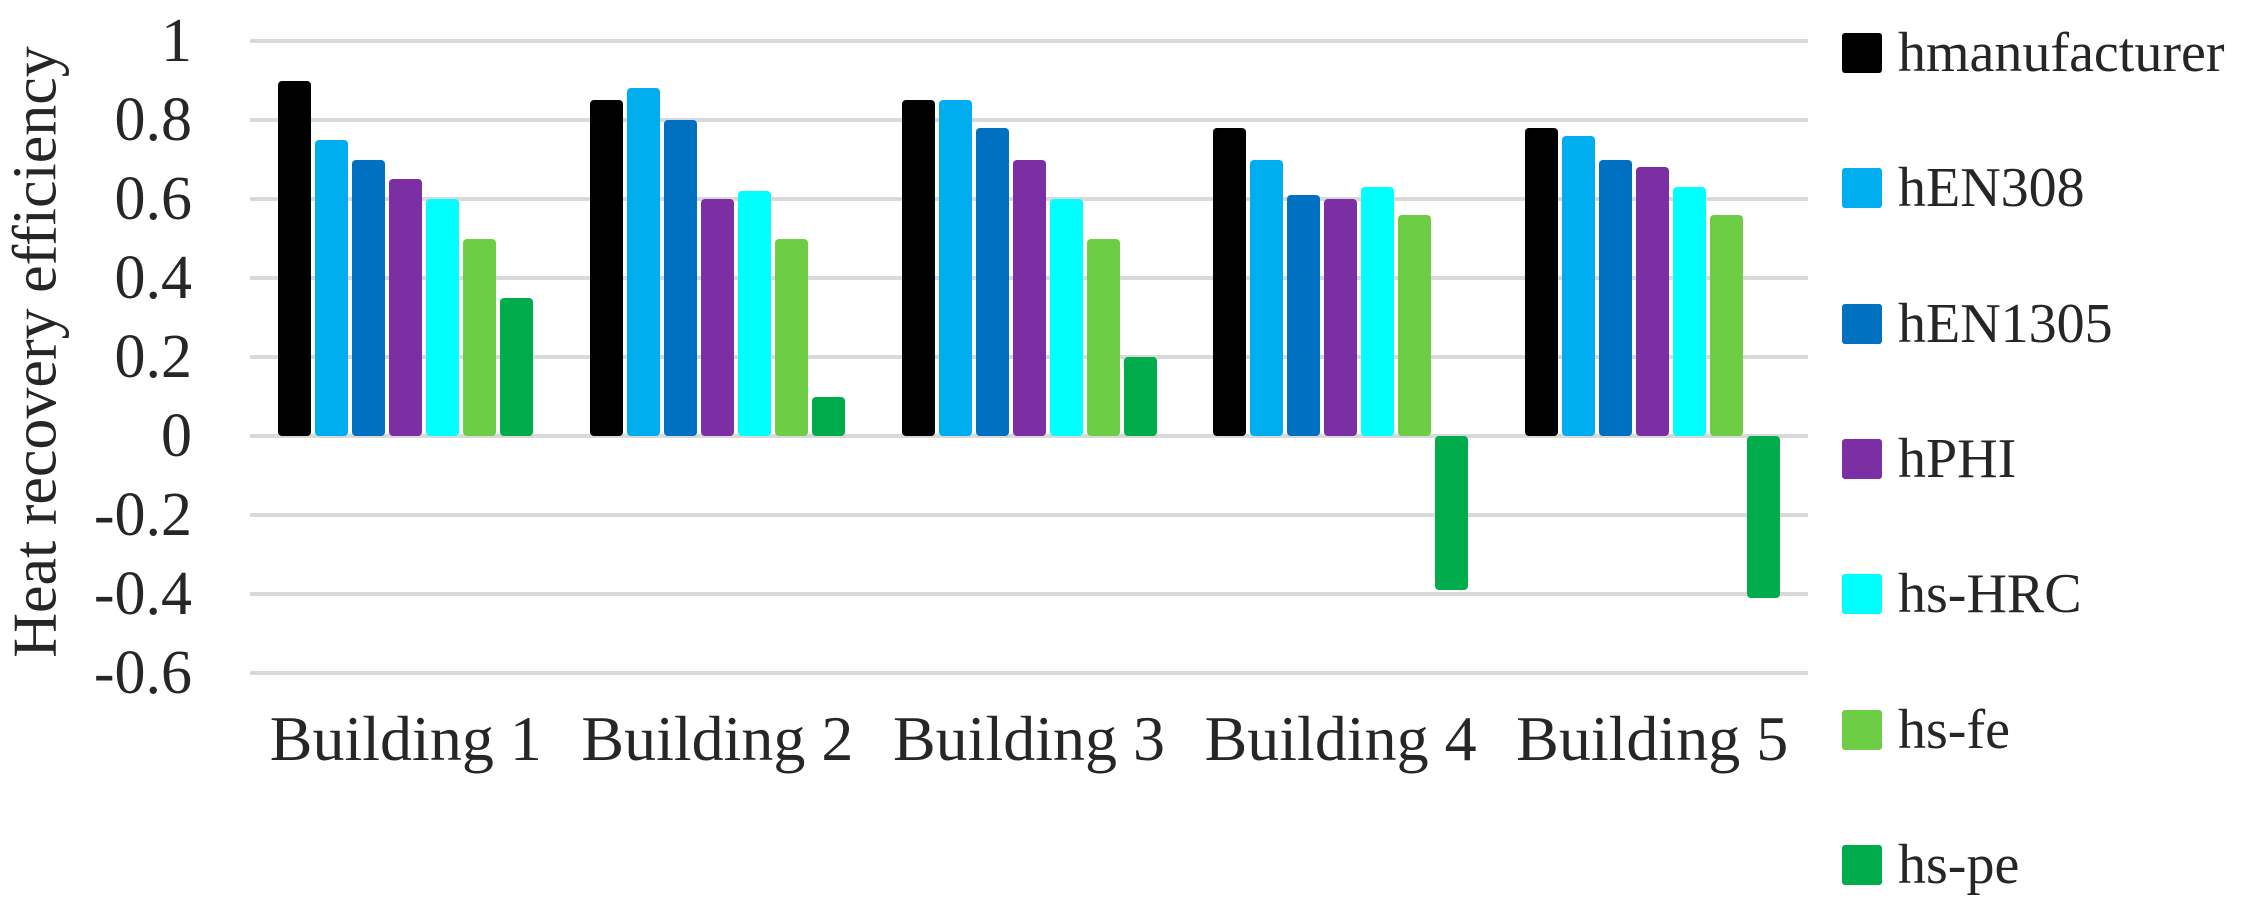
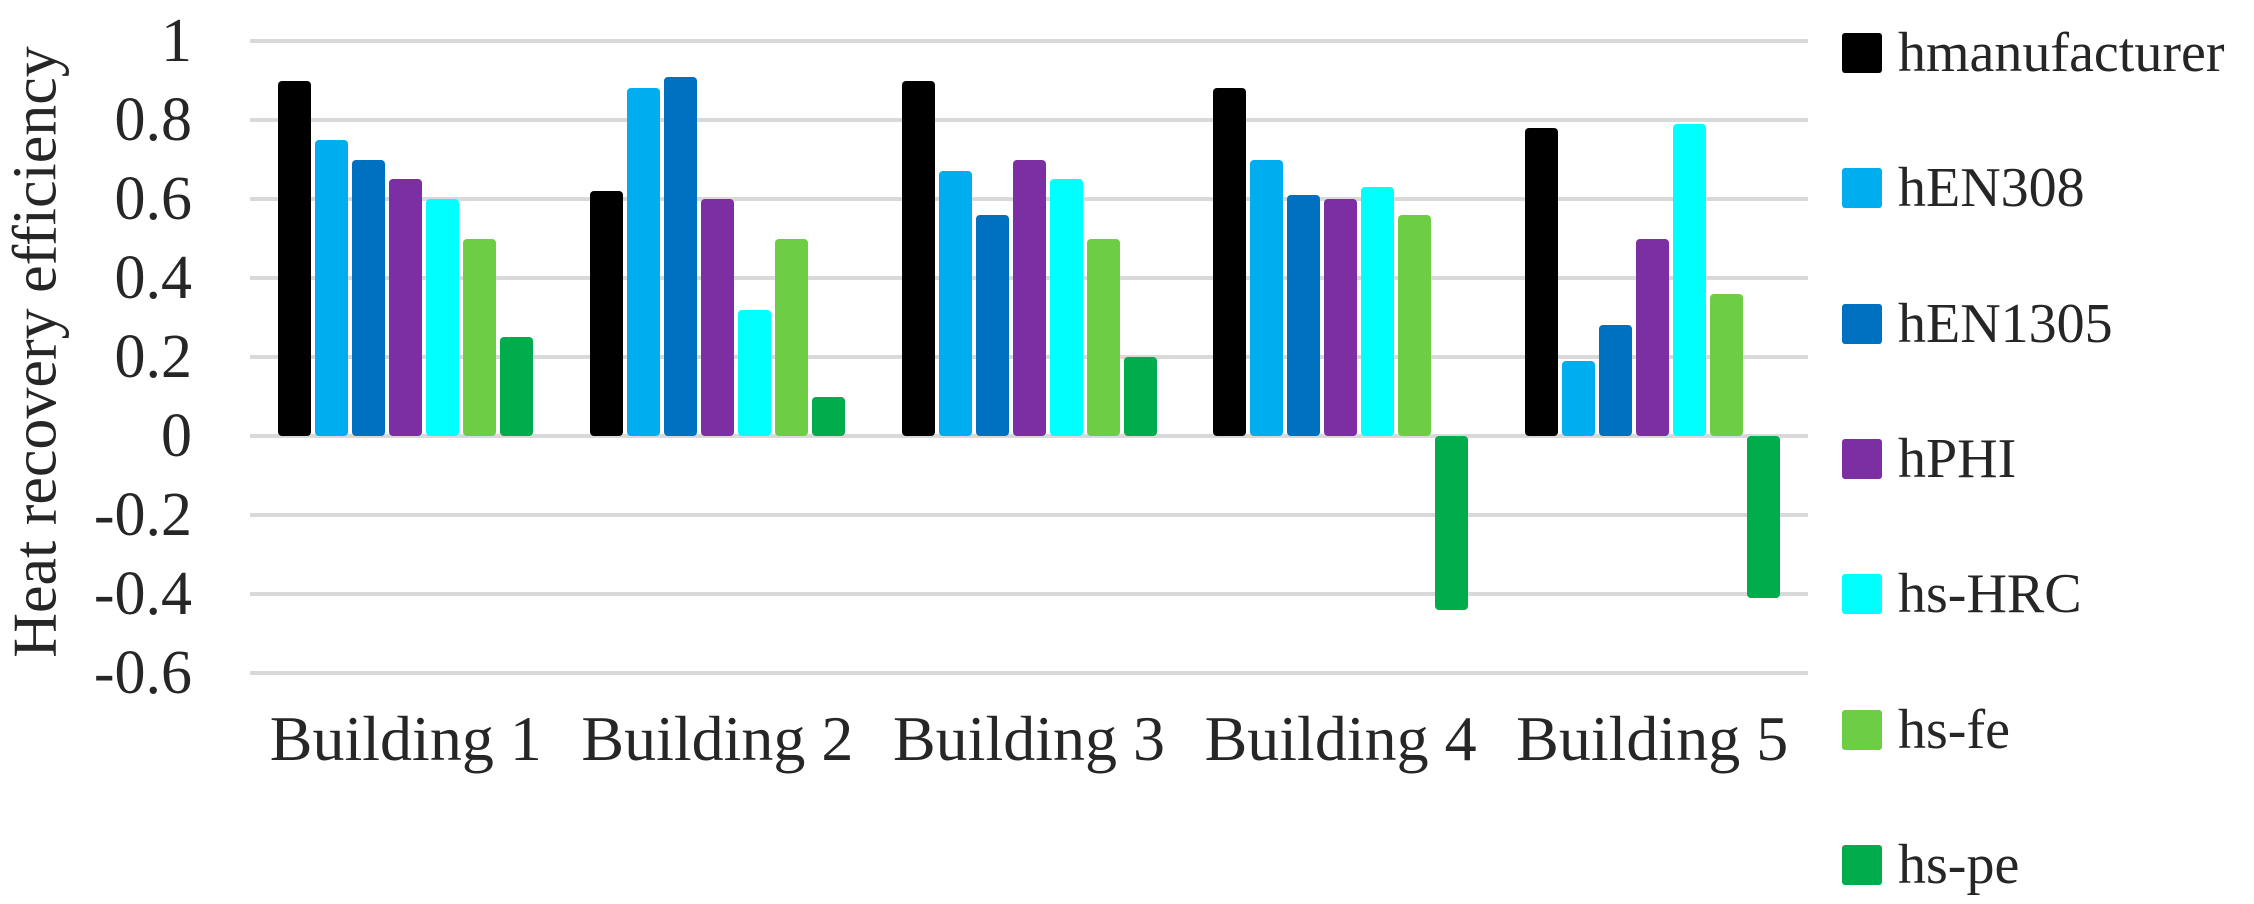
hs-pe/Building 1: 0.35 -> 0.25
hmanufacturer/Building 2: 0.85 -> 0.62
hEN1305/Building 2: 0.80 -> 0.91
hs-HRC/Building 2: 0.62 -> 0.32
hmanufacturer/Building 3: 0.85 -> 0.90
hEN308/Building 3: 0.85 -> 0.67
hEN1305/Building 3: 0.78 -> 0.56
hs-HRC/Building 3: 0.60 -> 0.65
hmanufacturer/Building 4: 0.78 -> 0.88
hs-pe/Building 4: -0.39 -> -0.44
hEN308/Building 5: 0.76 -> 0.19
hEN1305/Building 5: 0.70 -> 0.28
hPHI/Building 5: 0.68 -> 0.50
hs-HRC/Building 5: 0.63 -> 0.79
hs-fe/Building 5: 0.56 -> 0.36
